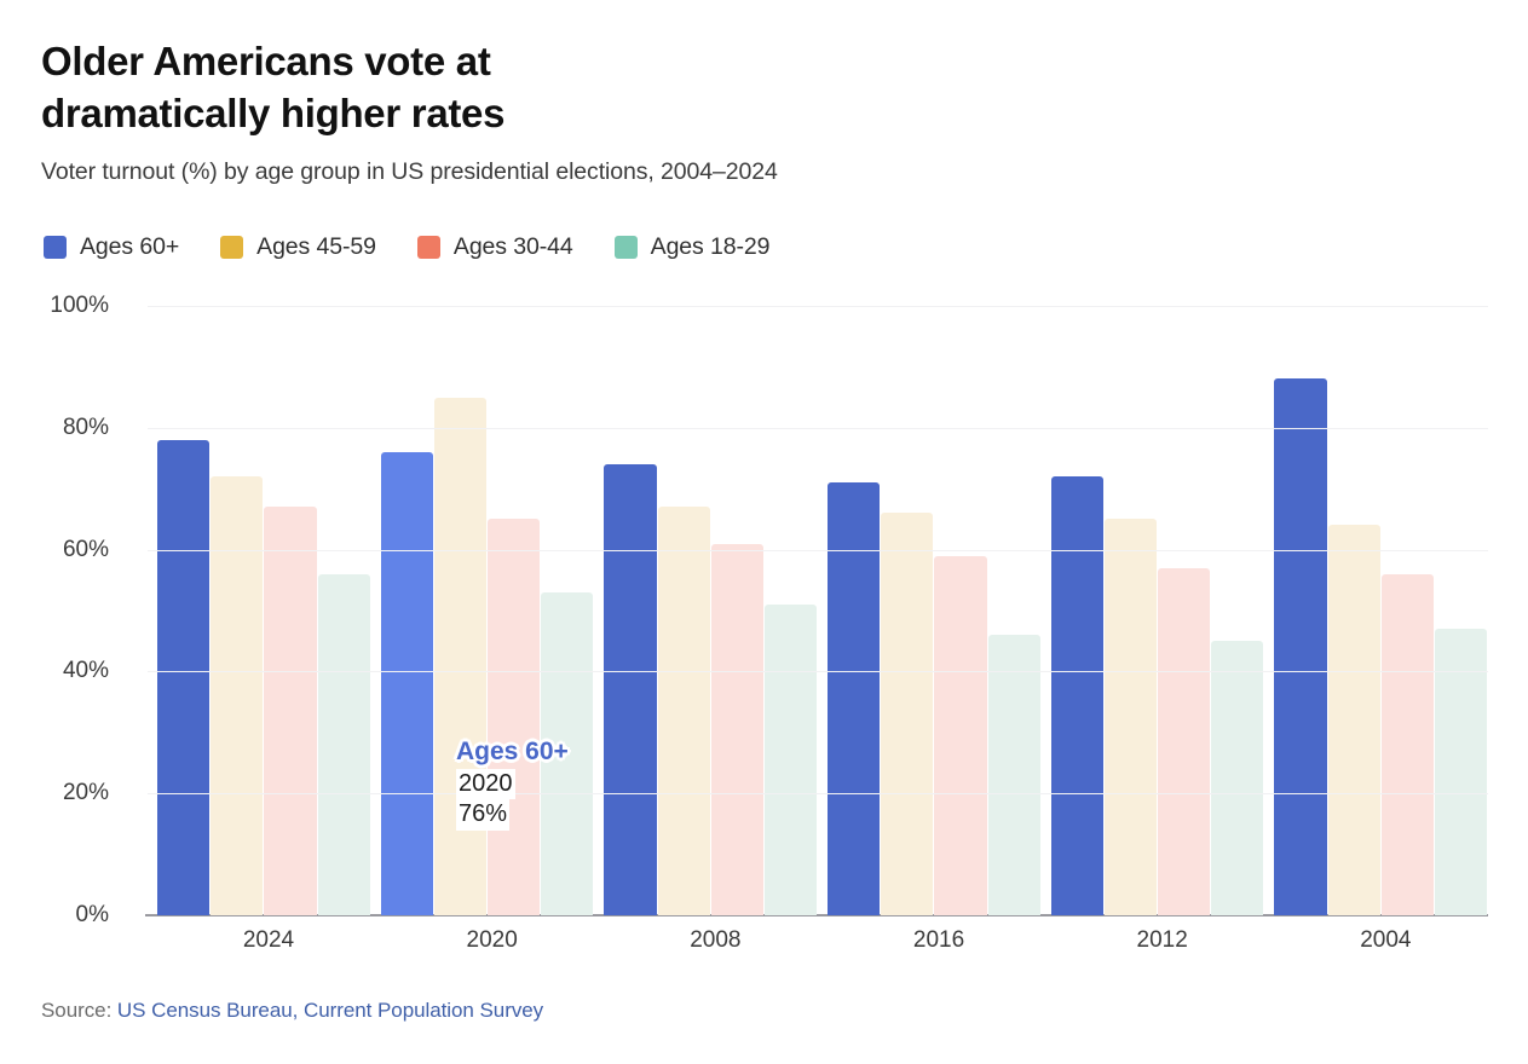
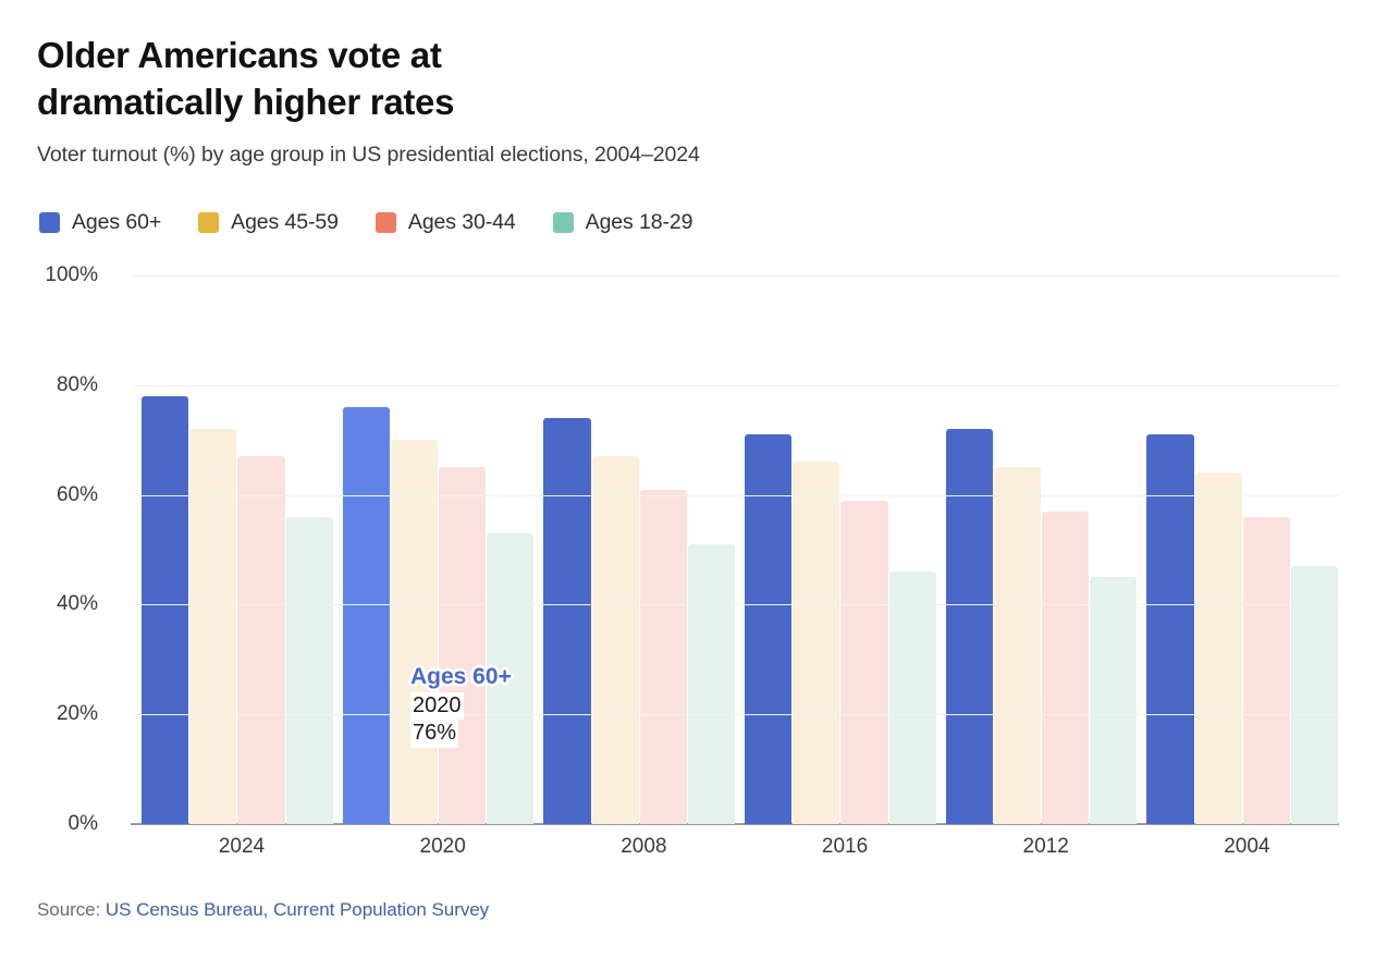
Ages 45-59/2020: 85% -> 70%
Ages 60+/2004: 88% -> 71%
